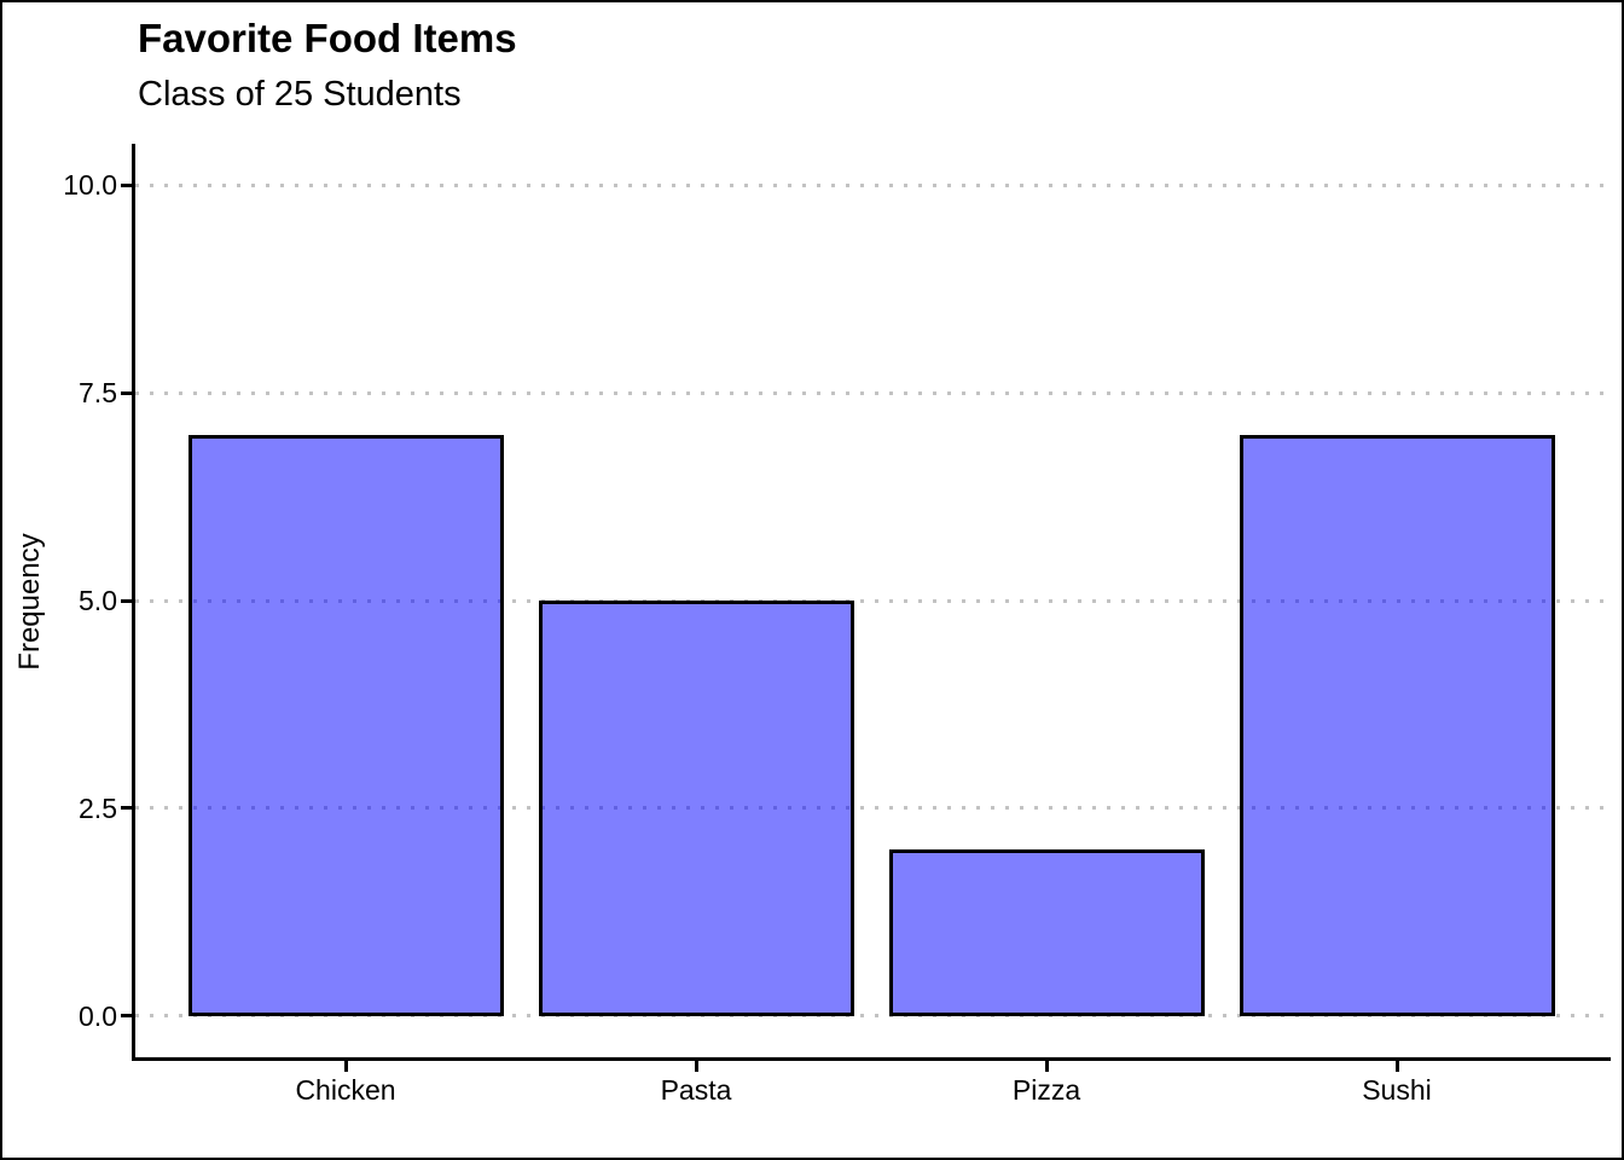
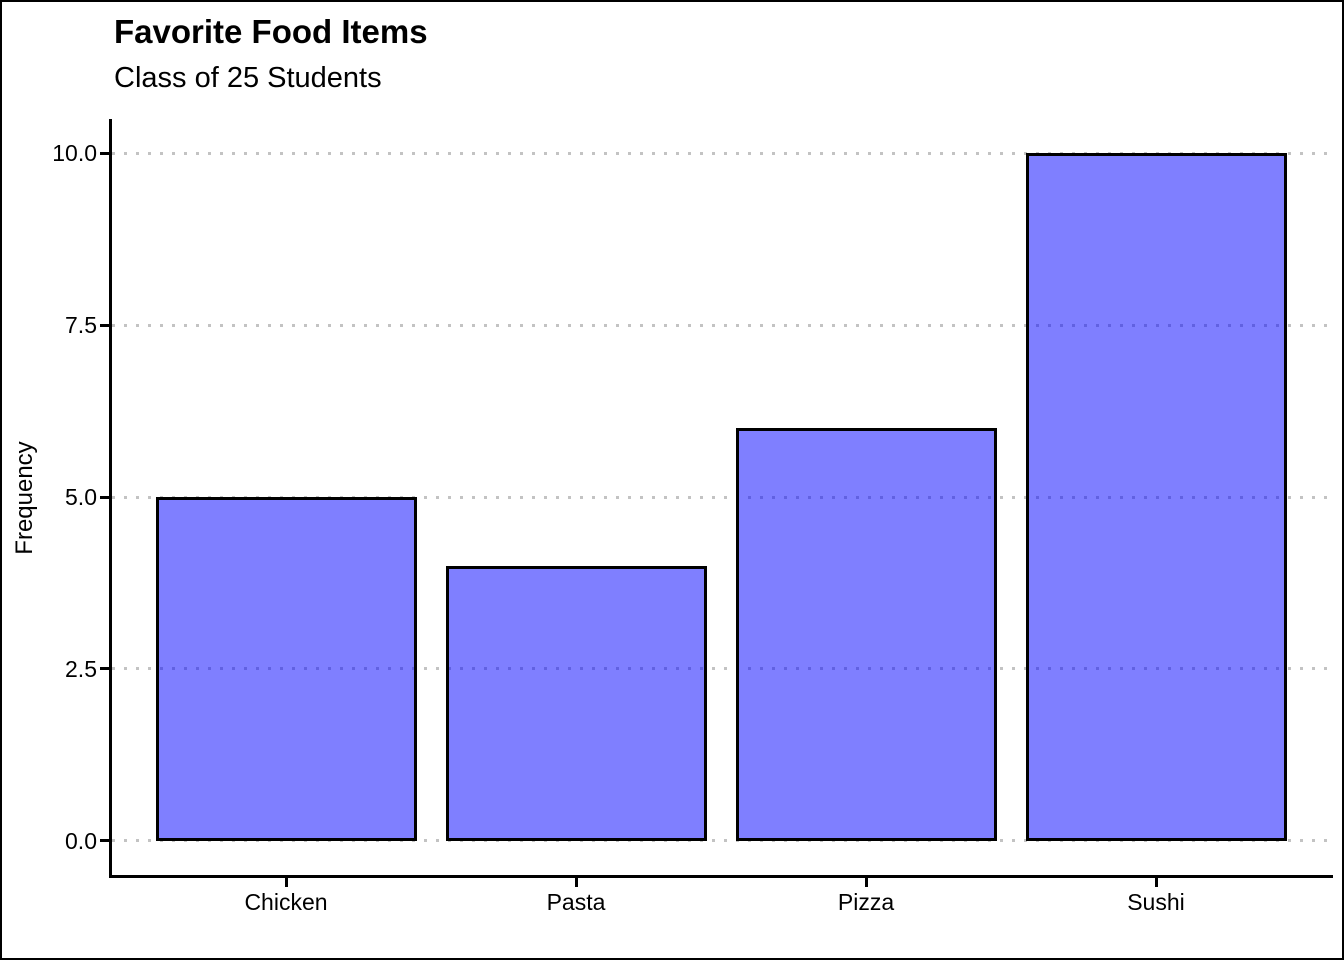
Chicken: 7 -> 5
Pasta: 5 -> 4
Pizza: 2 -> 6
Sushi: 7 -> 10
